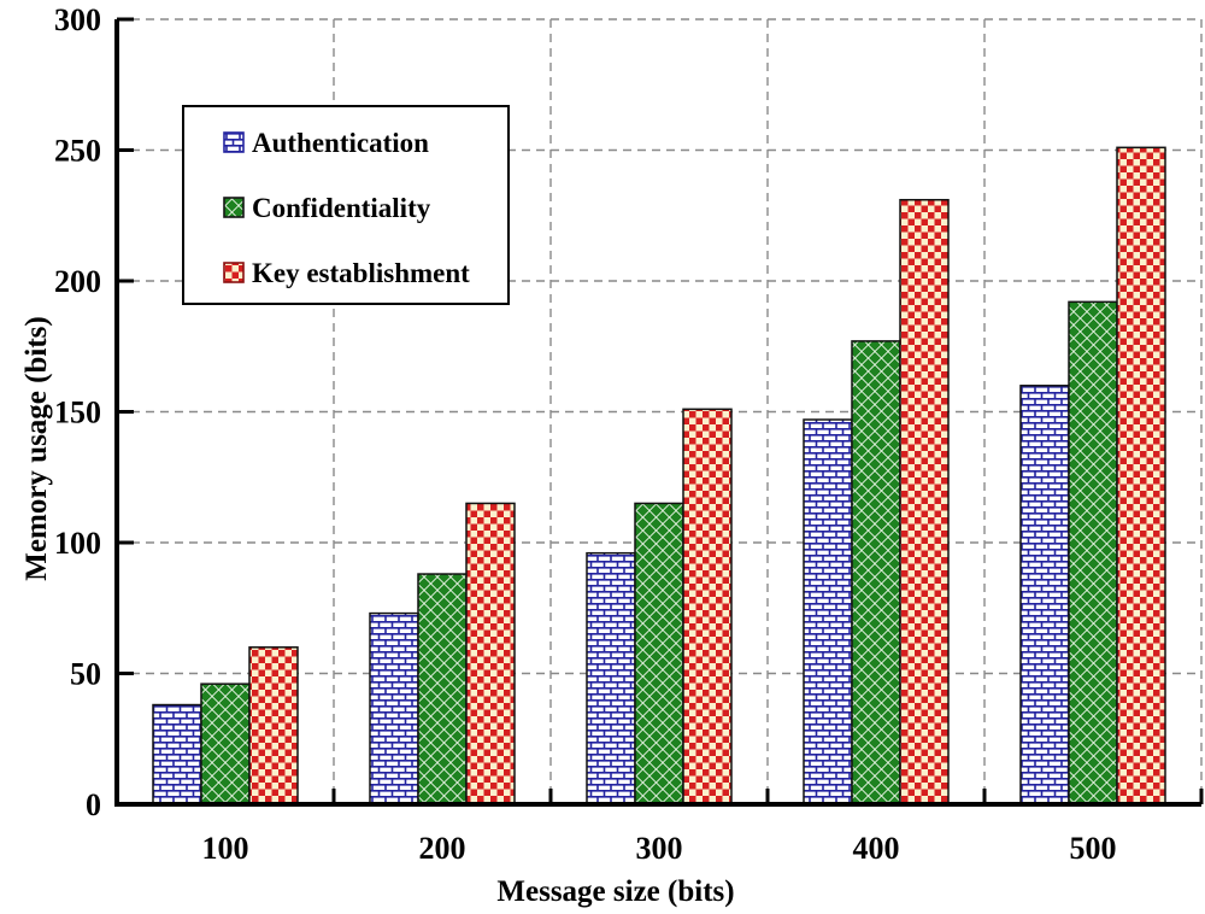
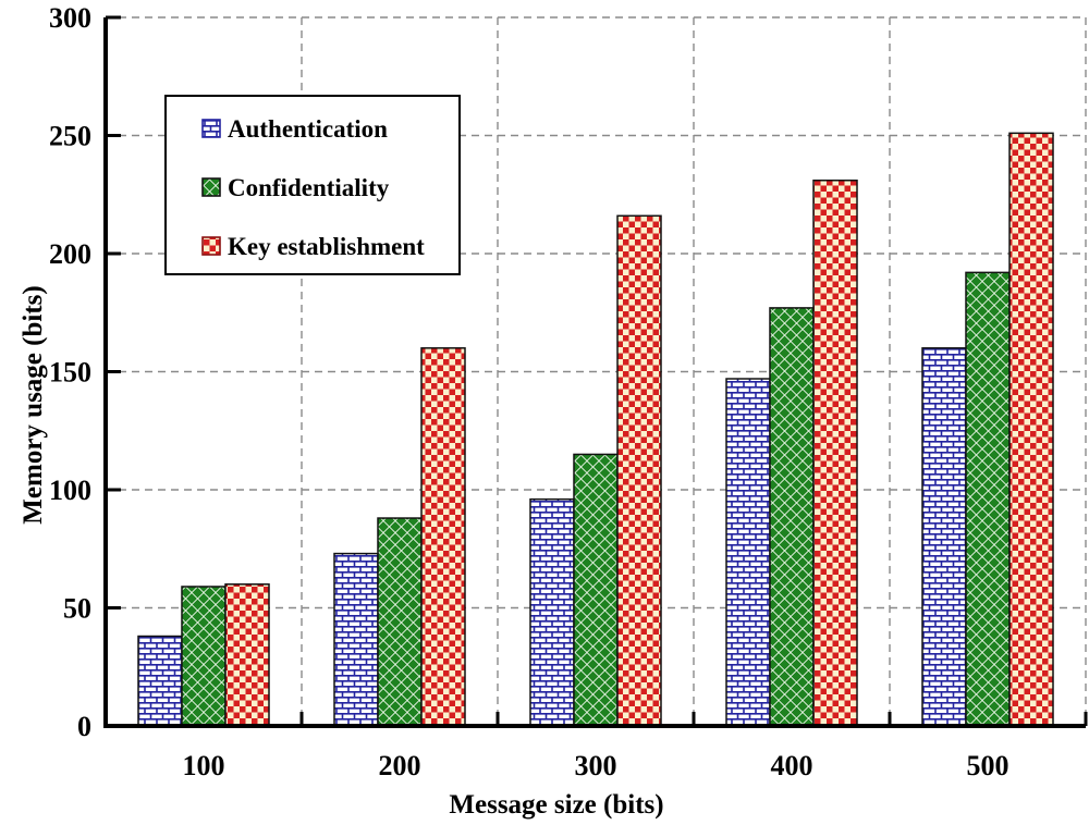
Confidentiality/100: 46 -> 59
Key establishment/200: 115 -> 160
Key establishment/300: 151 -> 216
